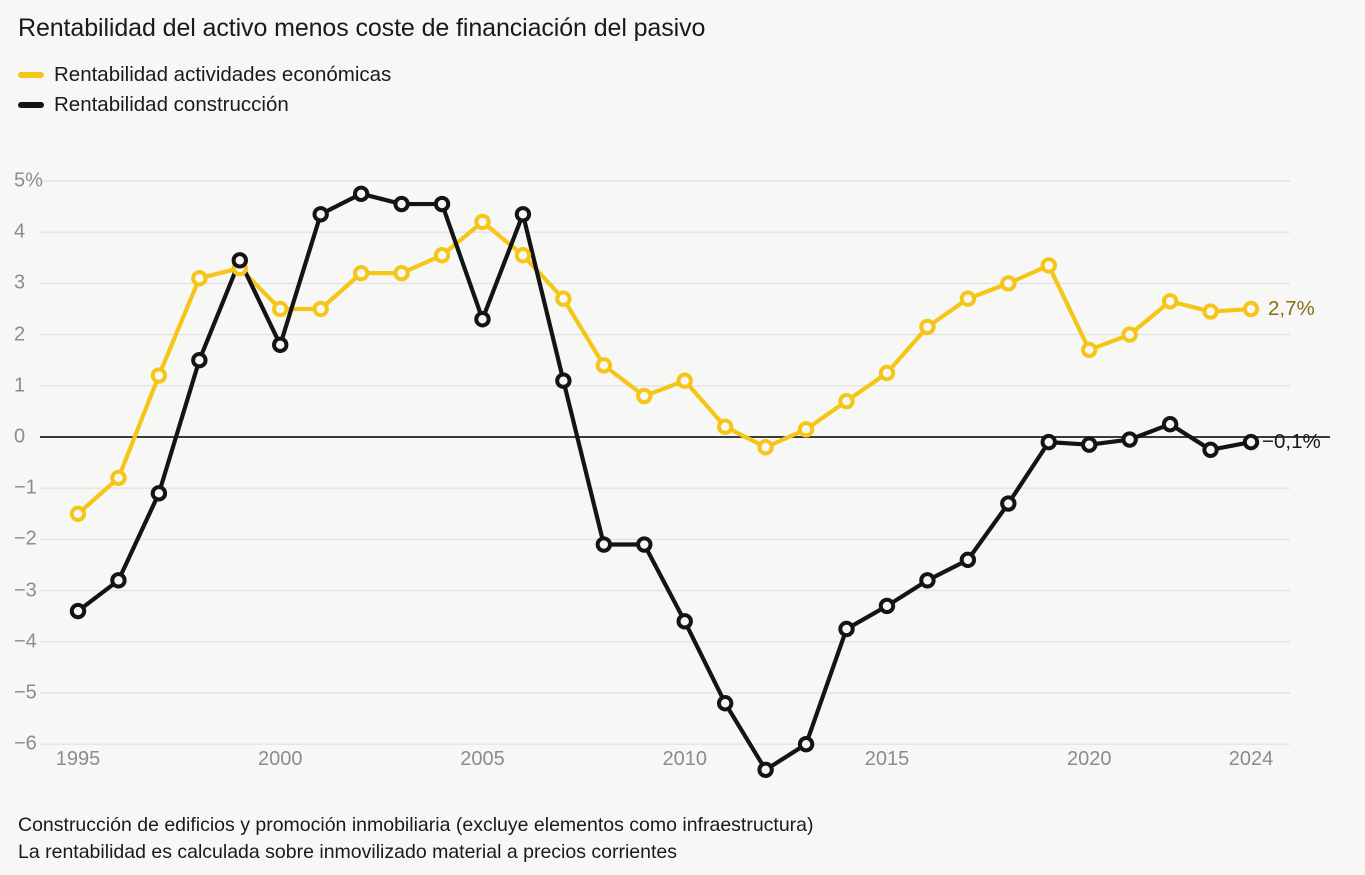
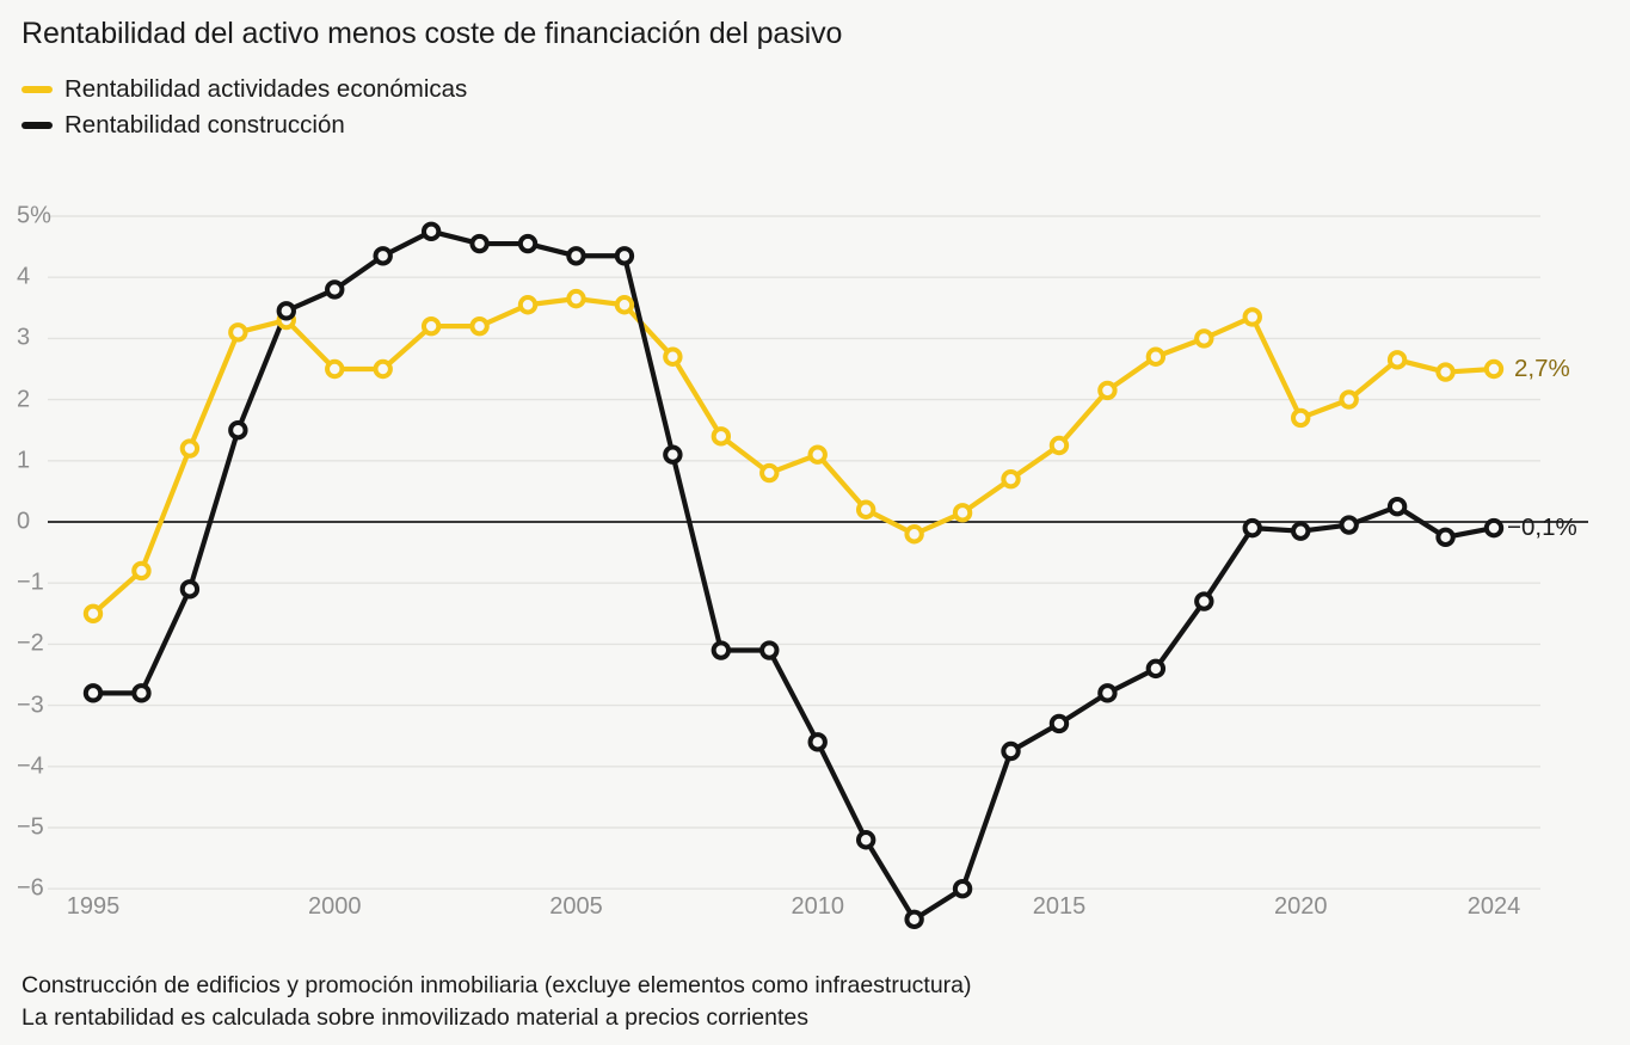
Rentabilidad construcción/1995: -3.4% -> -2.8%
Rentabilidad construcción/2000: 1.8% -> 3.8%
Rentabilidad actividades económicas/2005: 4.2% -> 3.6%
Rentabilidad construcción/2005: 2.3% -> 4.3%
